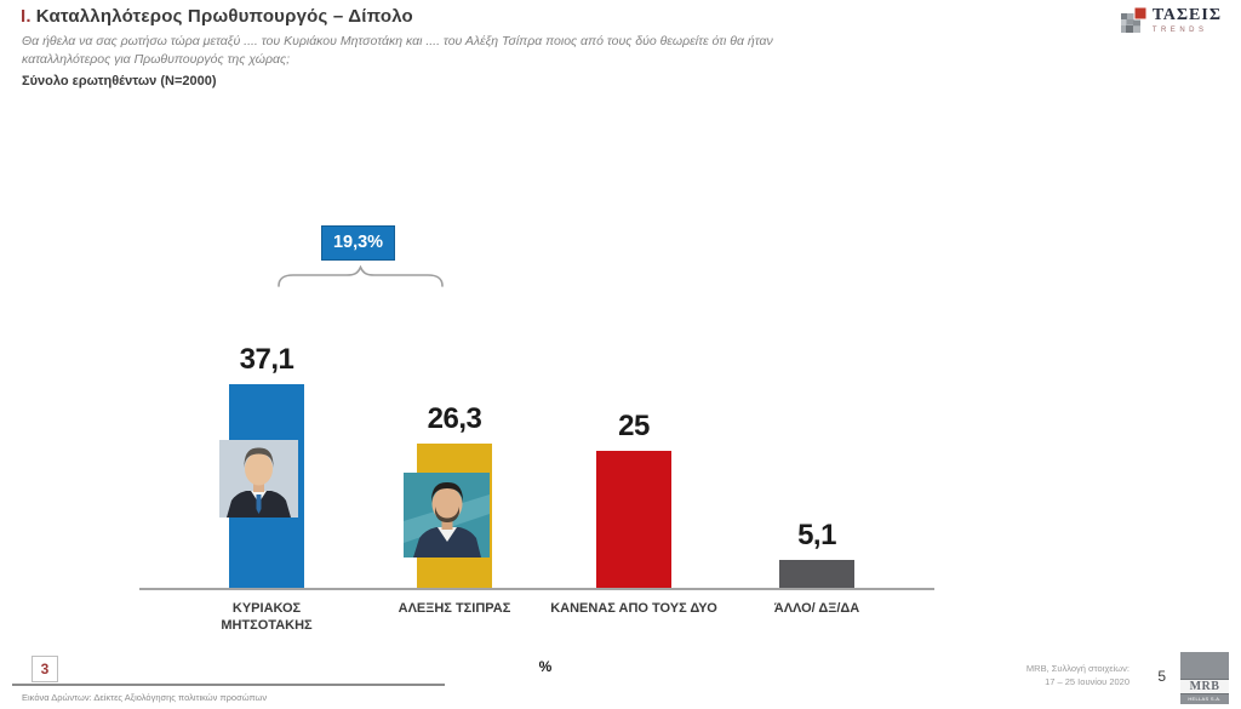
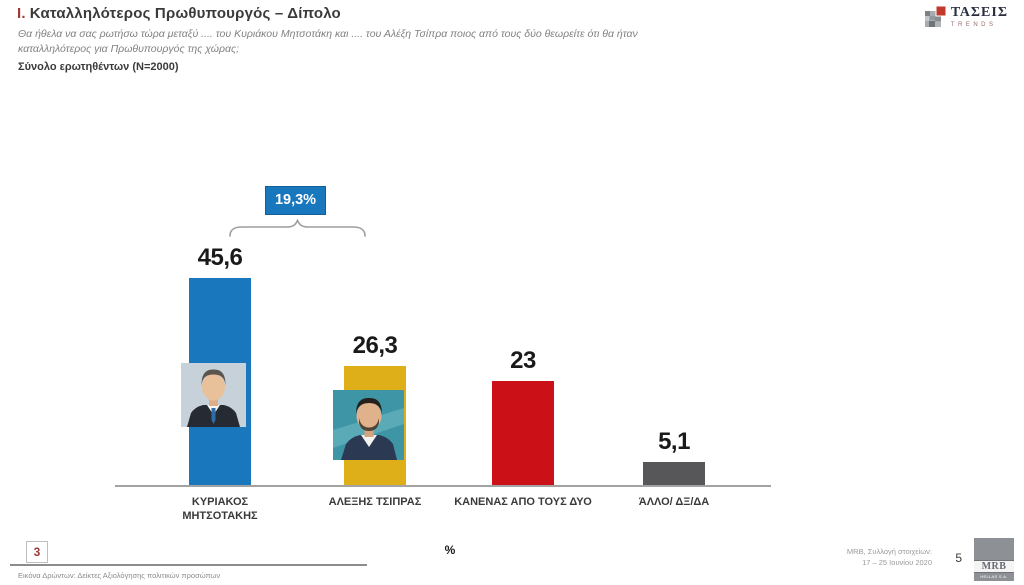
ΚΥΡΙΑΚΟΣ ΜΗΤΣΟΤΑΚΗΣ: 37,1 -> 45,6
ΚΑΝΕΝΑΣ ΑΠΟ ΤΟΥΣ ΔΥΟ: 25 -> 23
